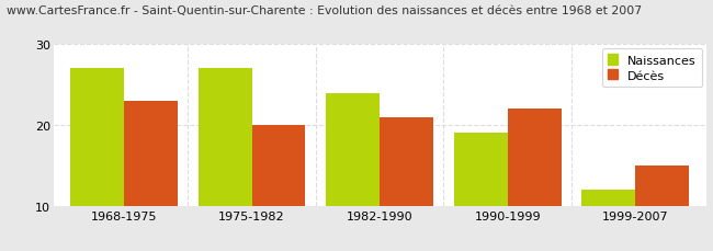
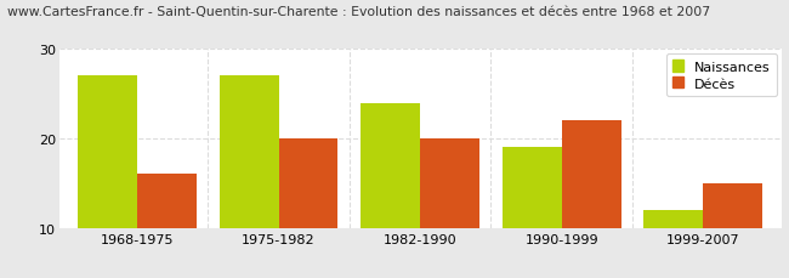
Décès/1968-1975: 23 -> 16
Décès/1982-1990: 21 -> 20
